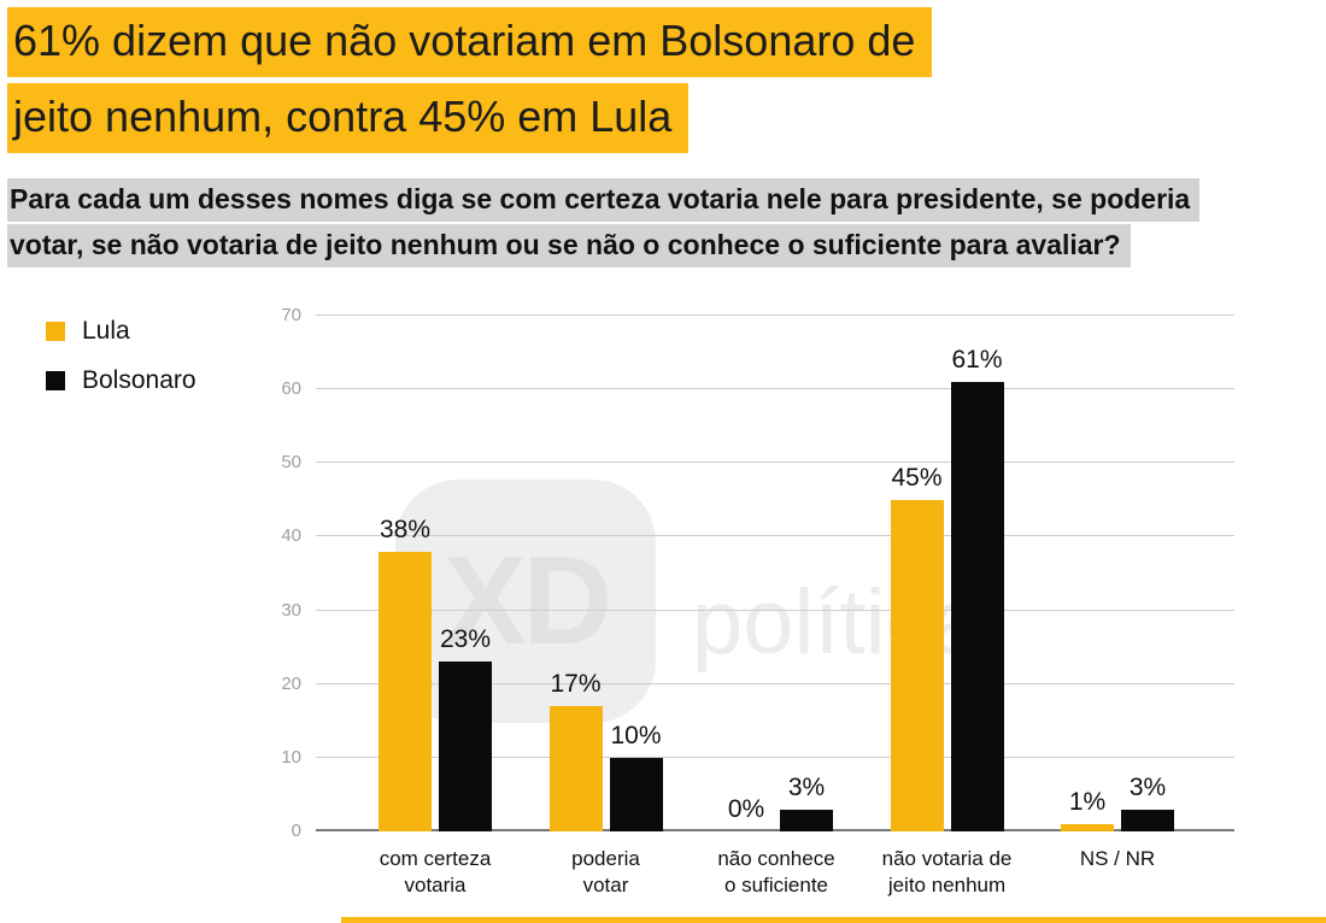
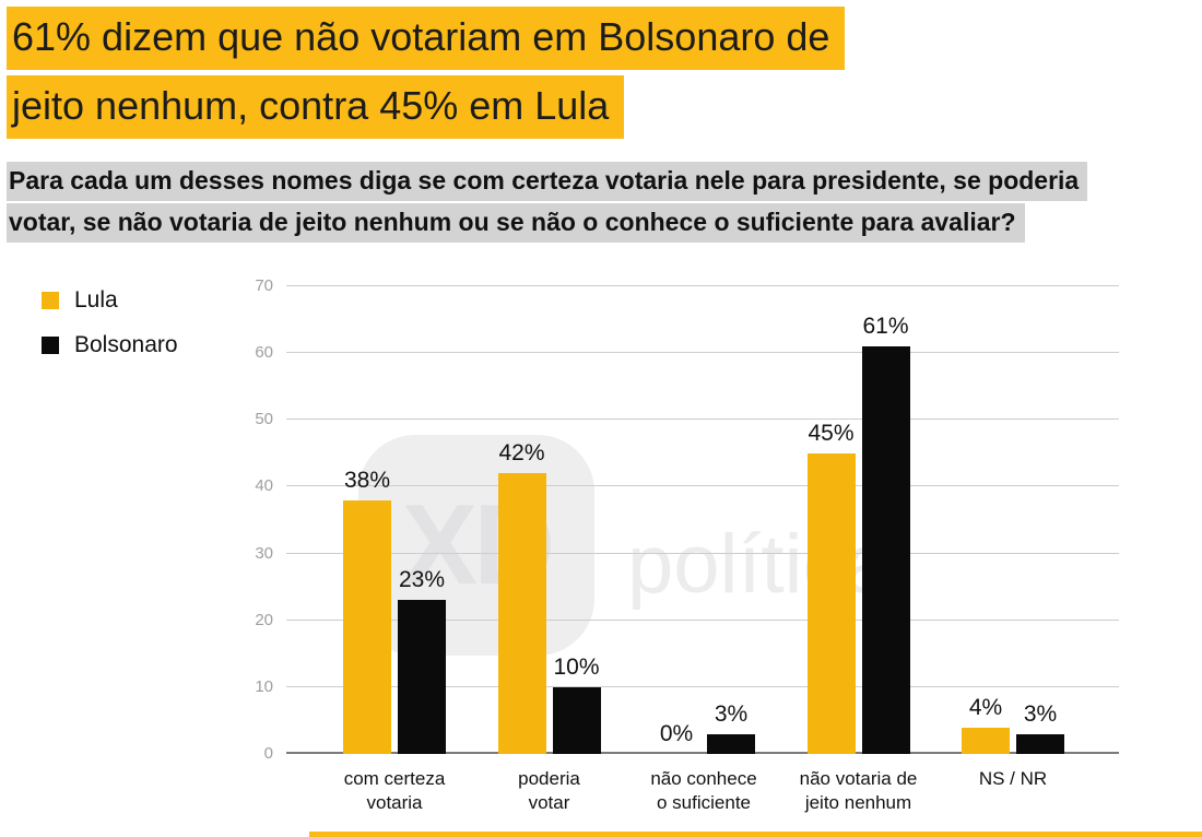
Lula/poderia votar: 17% -> 42%
Lula/NS / NR: 1% -> 4%
